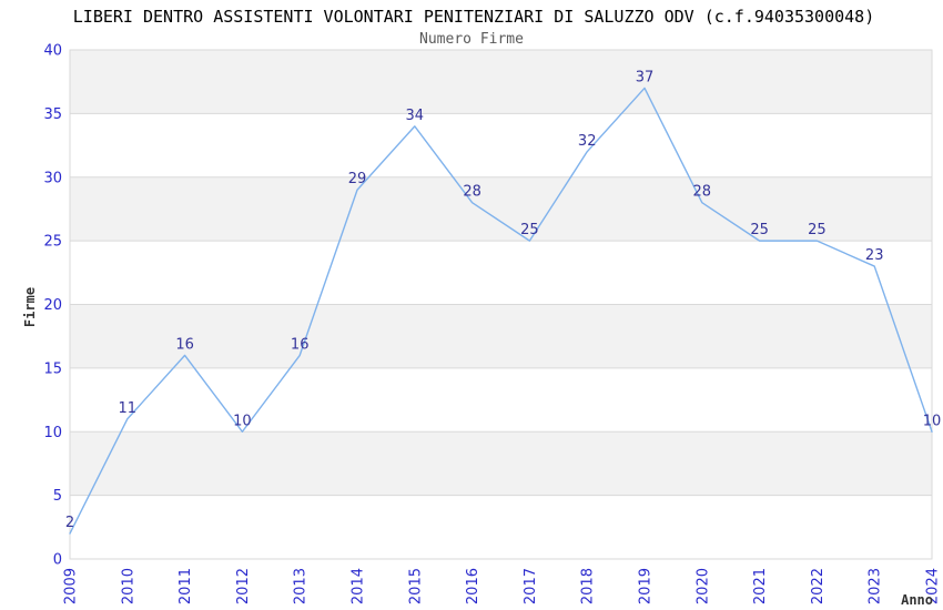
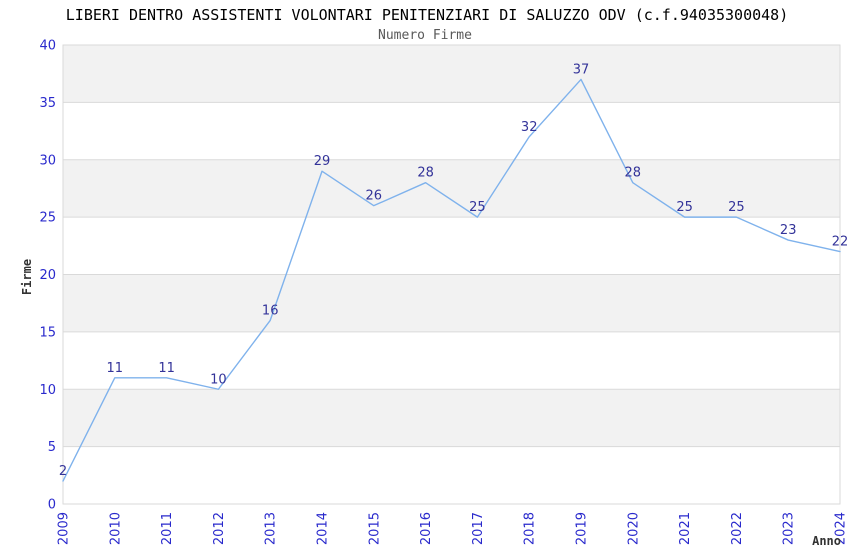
2011: 16 -> 11
2015: 34 -> 26
2024: 10 -> 22
